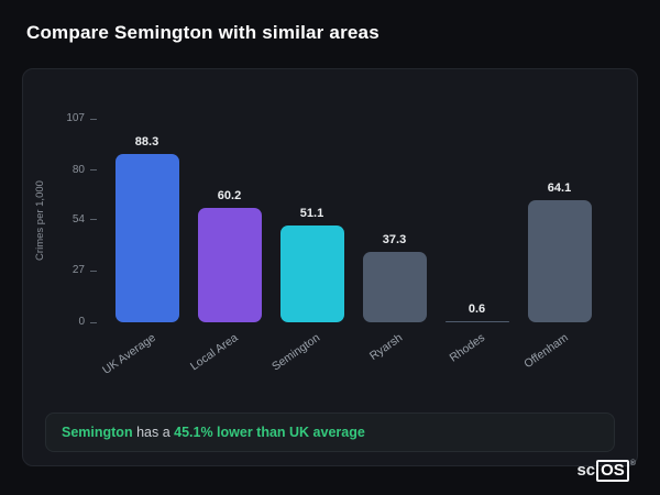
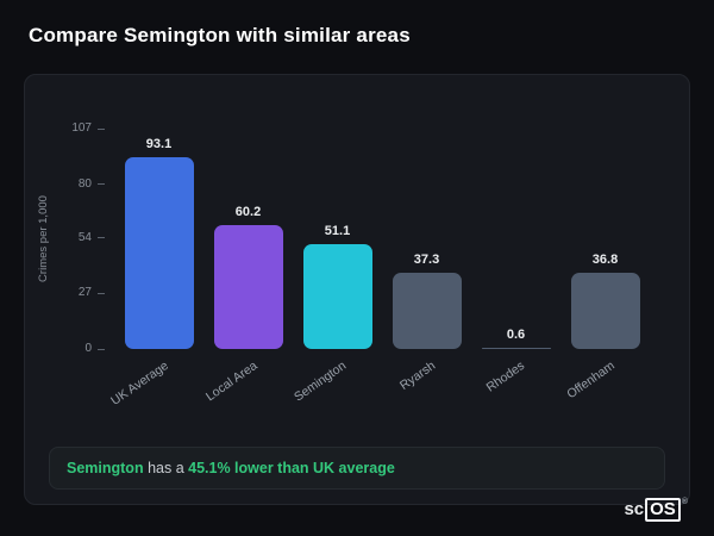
UK Average: 88.3 -> 93.1
Offenham: 64.1 -> 36.8
